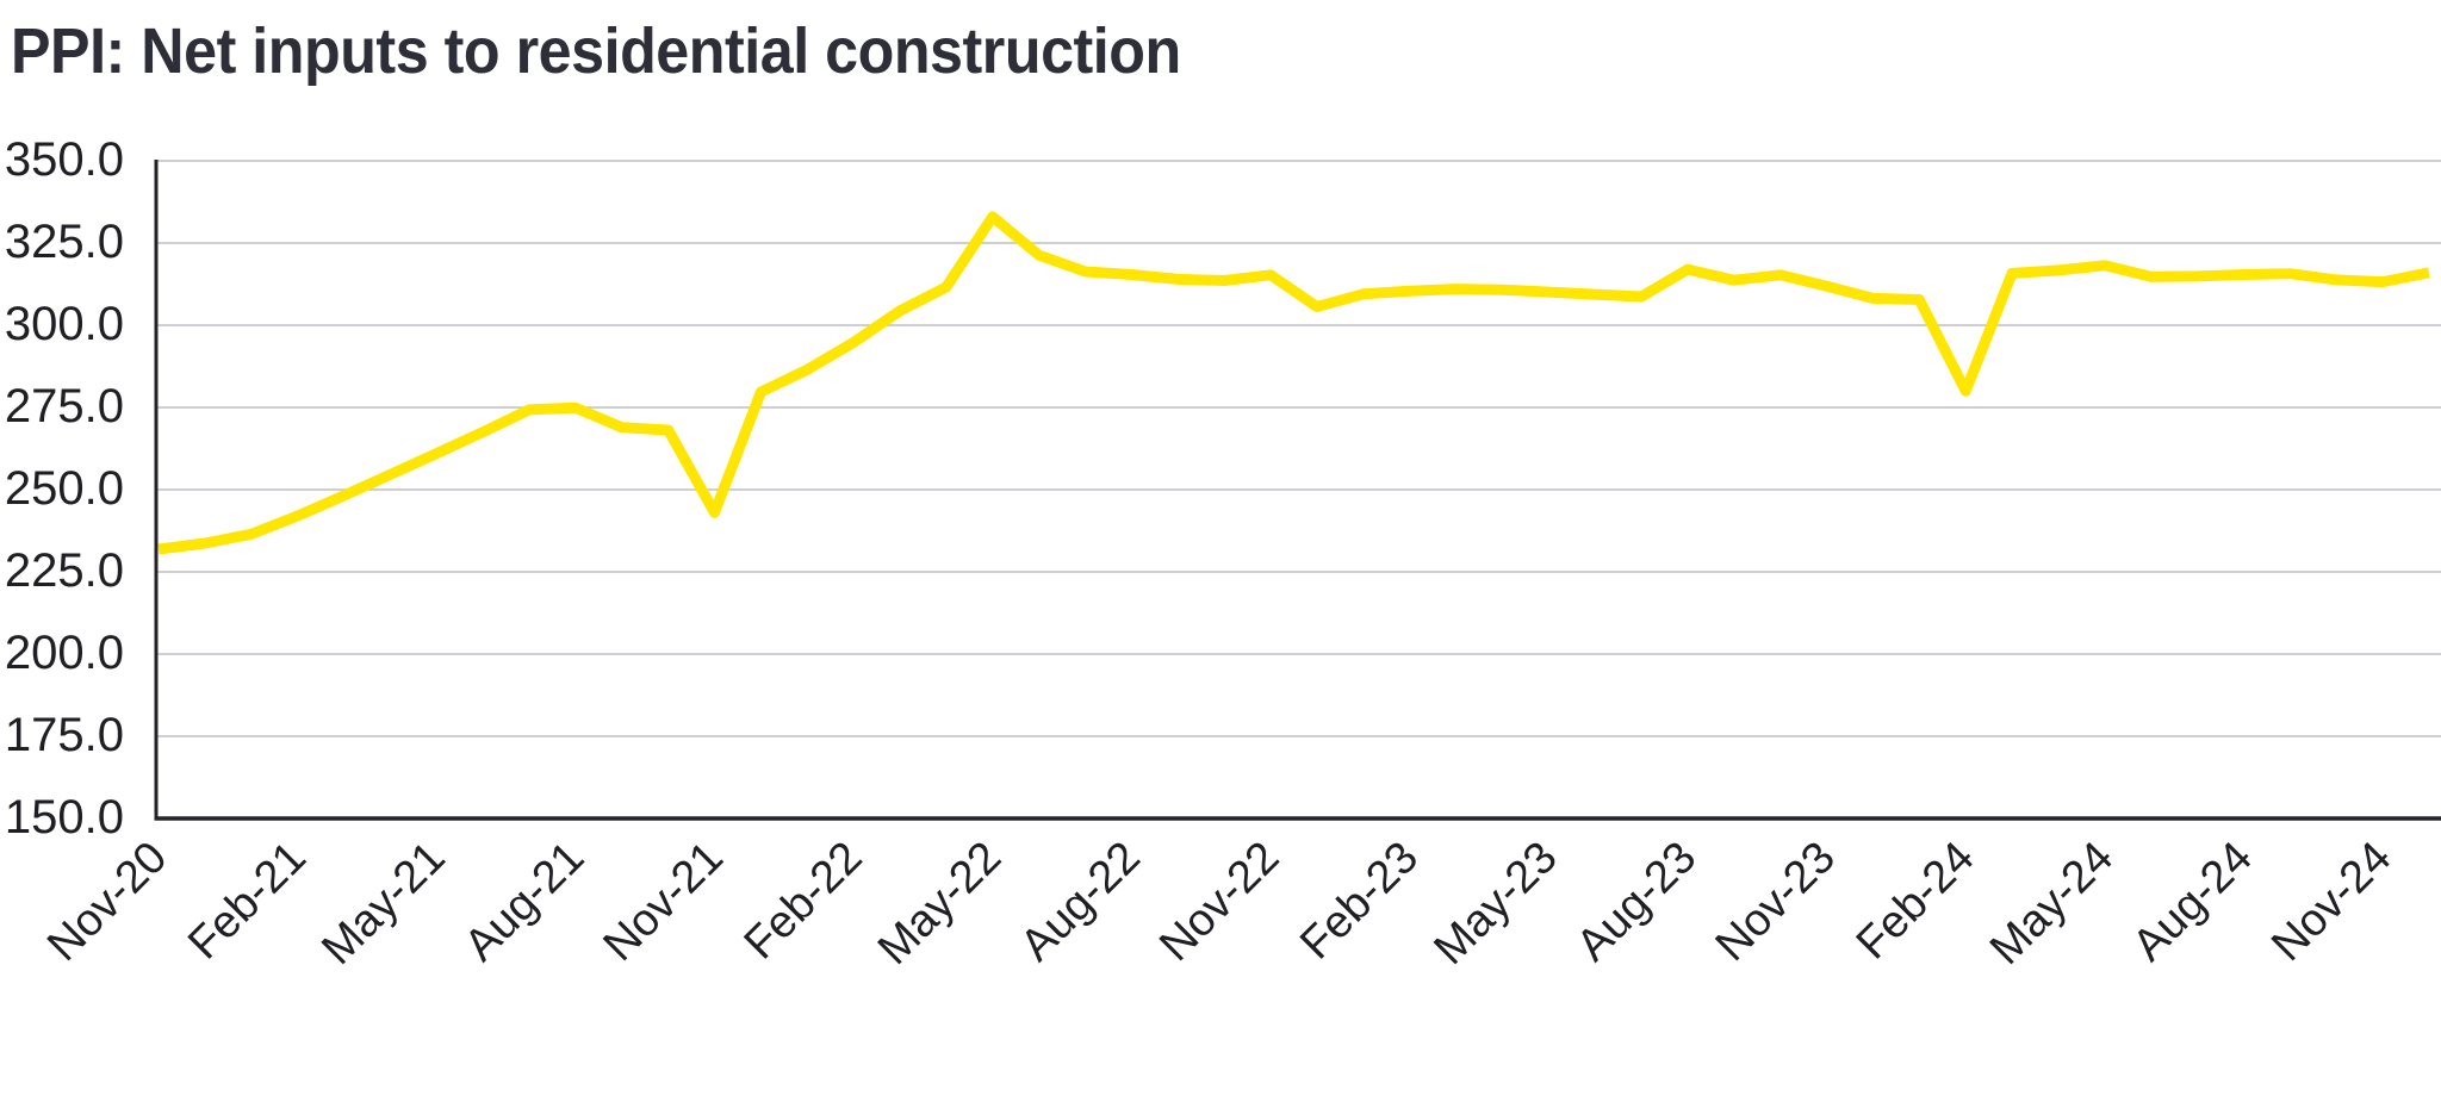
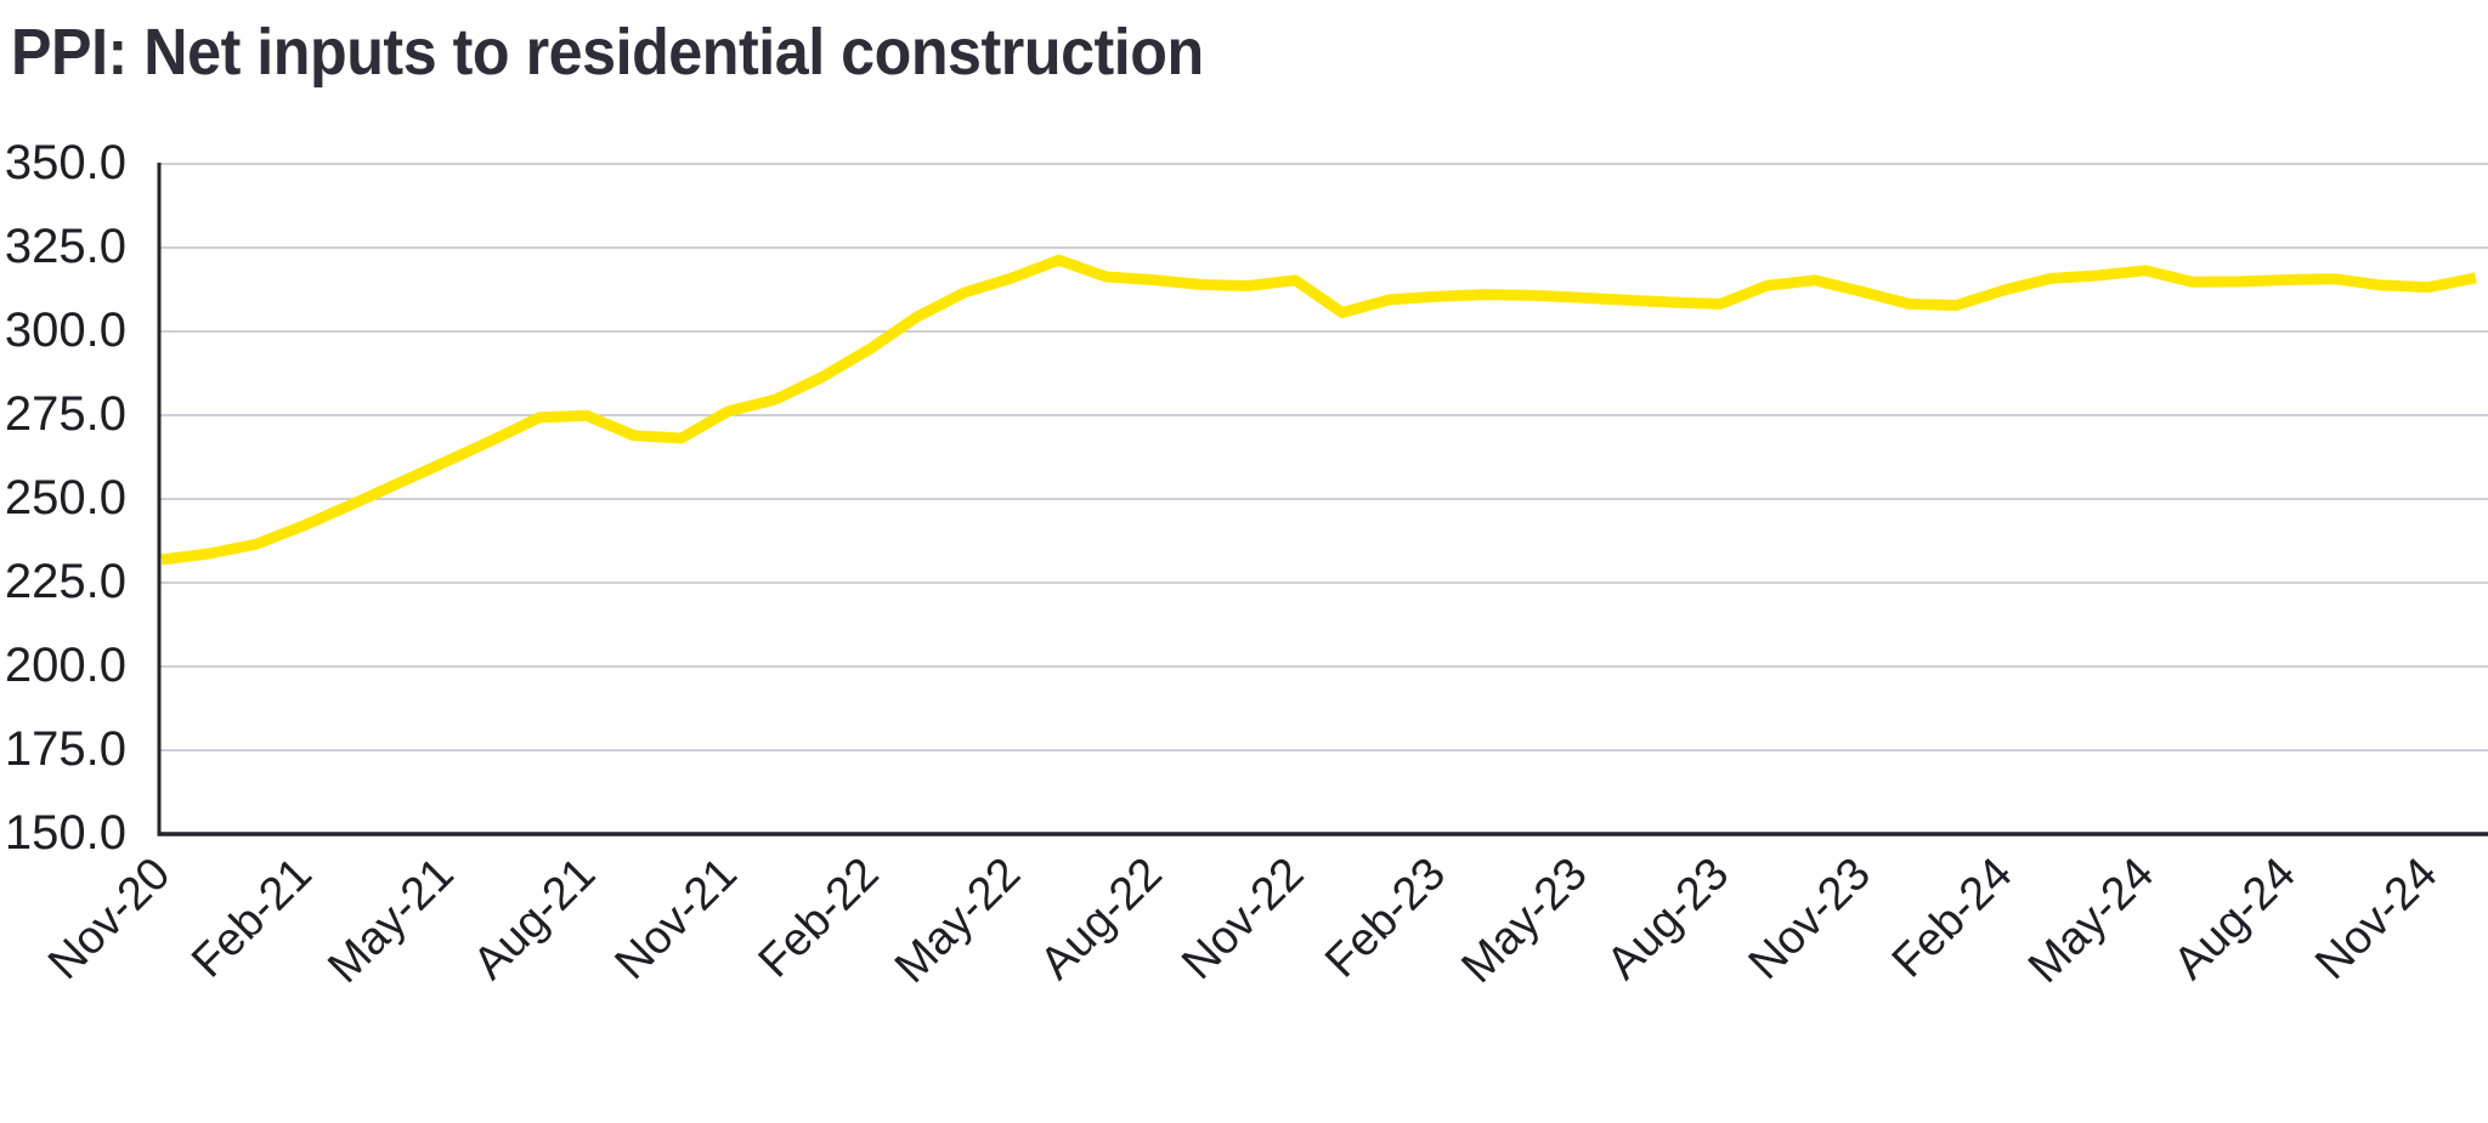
Nov-21: 243 -> 276
May-22: 333 -> 316
Aug-23: 317 -> 308
Feb-24: 280 -> 312
